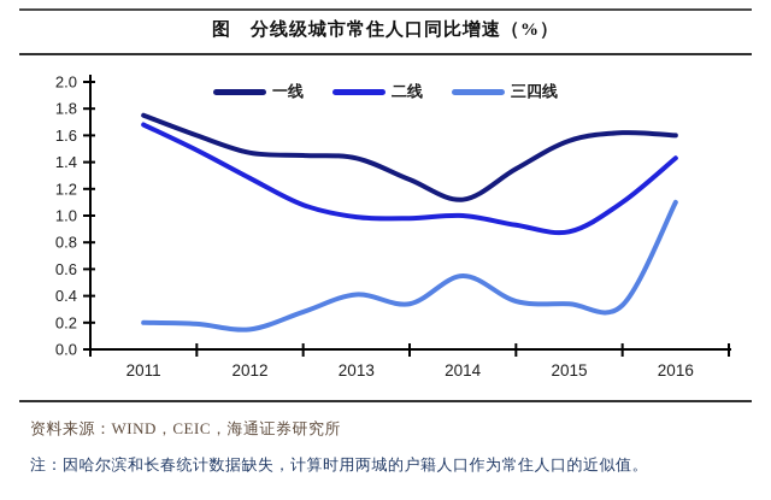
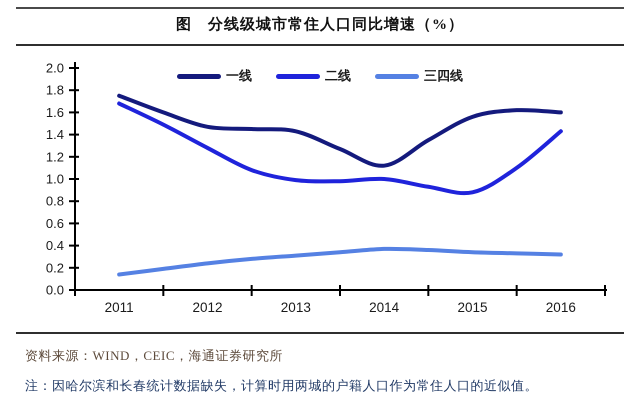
三四线/2011: 0.20 -> 0.14
三四线/2012: 0.15 -> 0.24
三四线/2013: 0.41 -> 0.31
三四线/2014: 0.55 -> 0.37
三四线/2016: 1.10 -> 0.32
